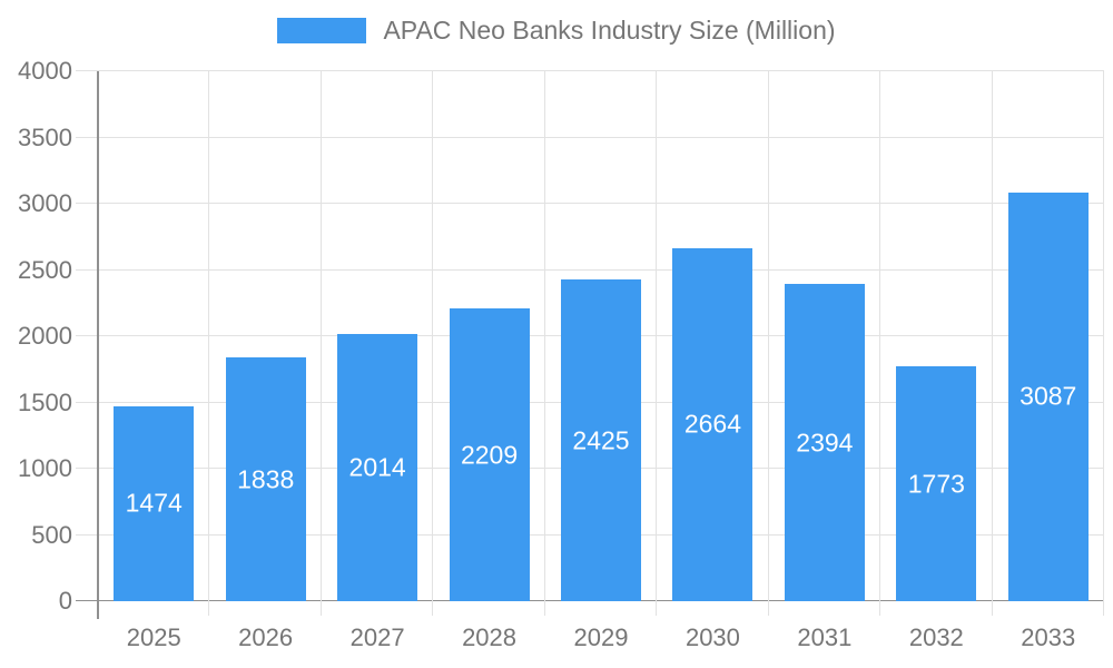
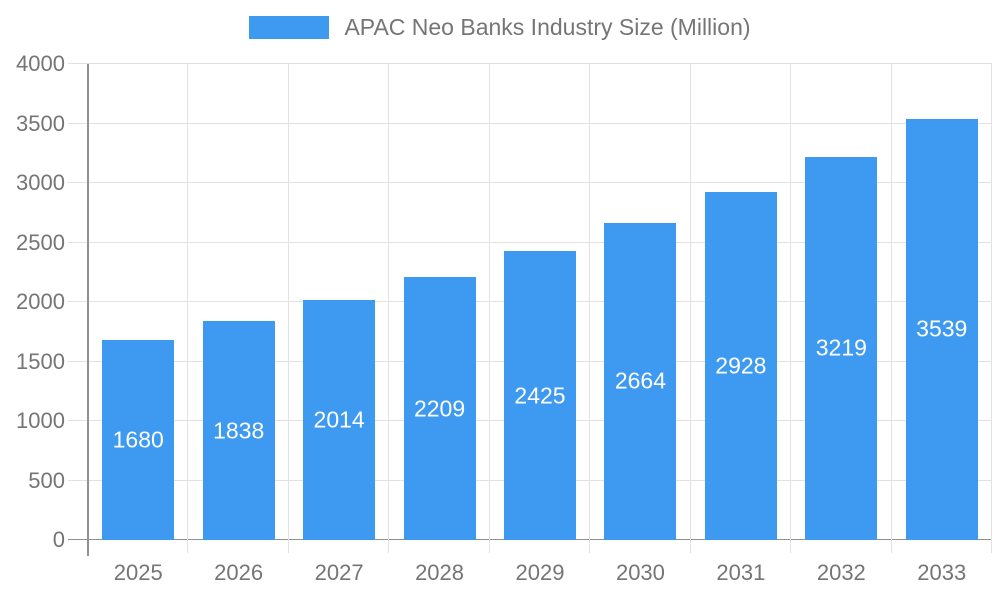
2025: 1474 -> 1680
2031: 2394 -> 2928
2032: 1773 -> 3219
2033: 3087 -> 3539
